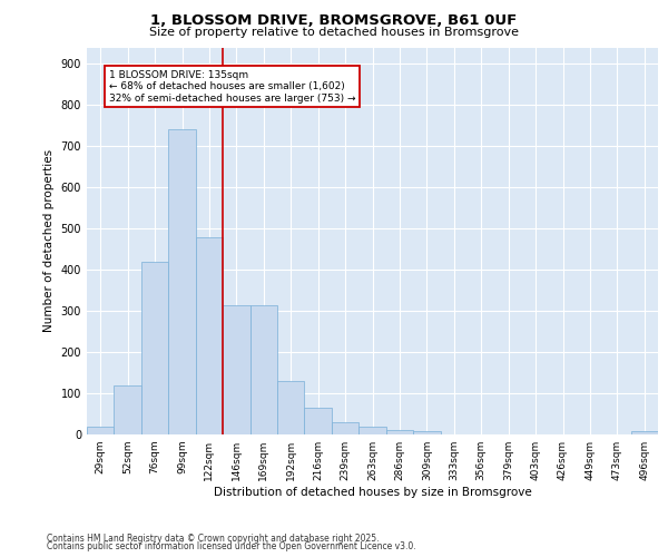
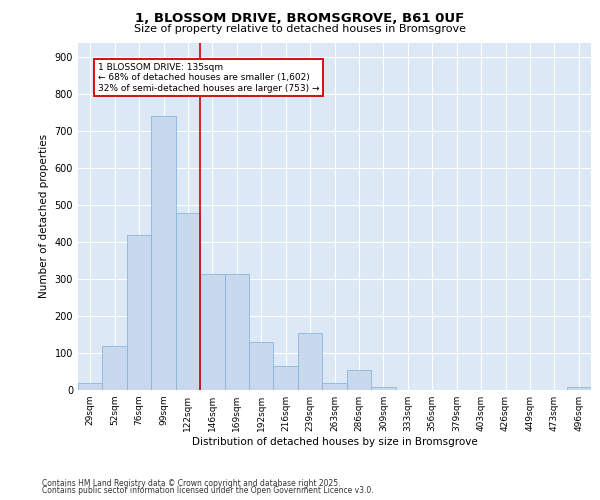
239sqm: 30 -> 155
286sqm: 10 -> 55
